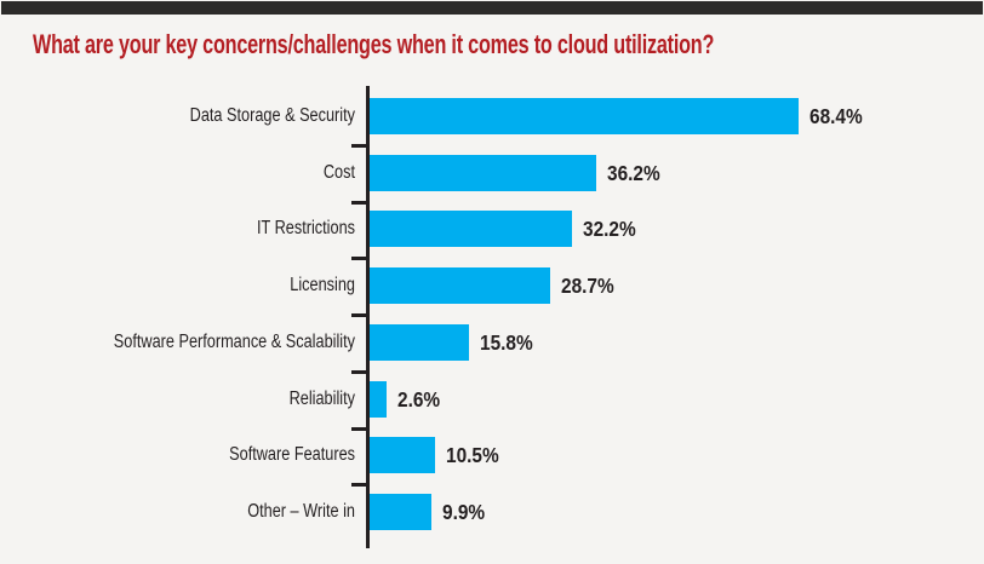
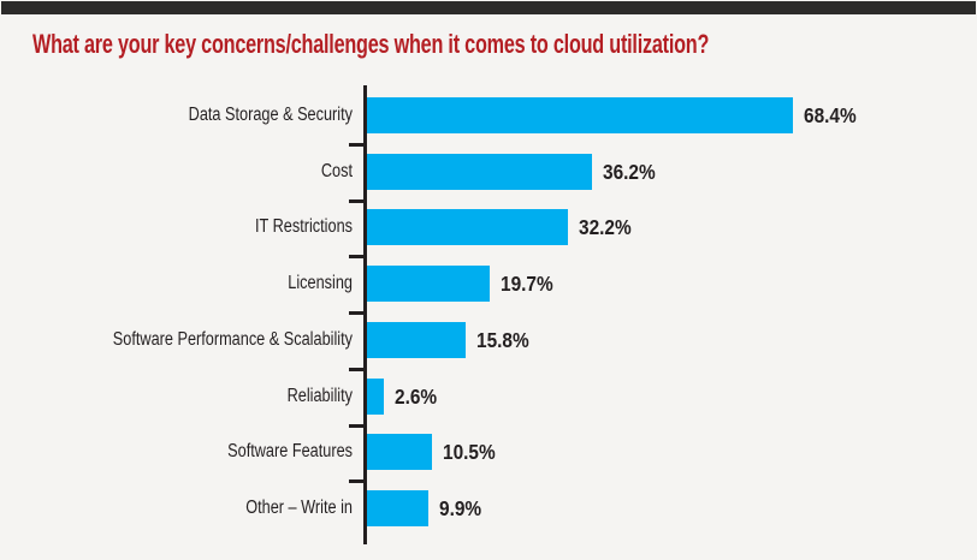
Licensing: 28.7% -> 19.7%
